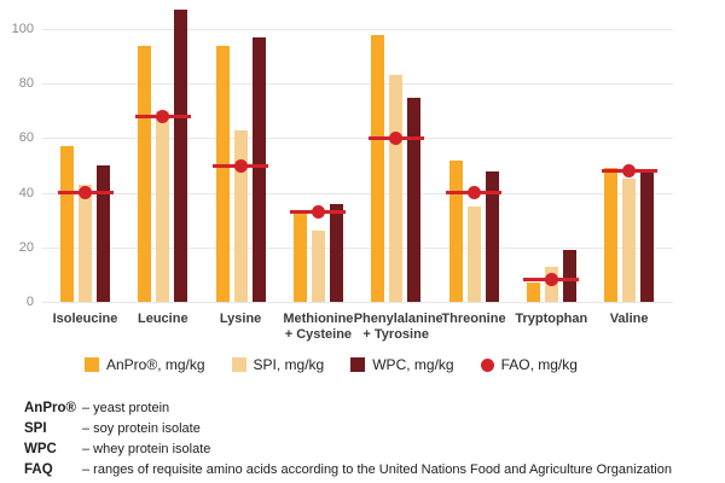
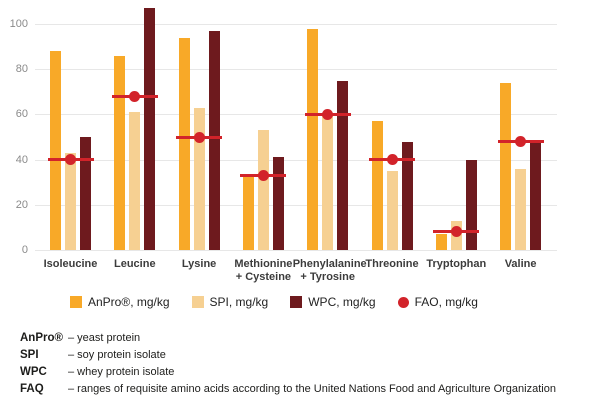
AnPro®, mg/kg/Isoleucine: 57 -> 88
AnPro®, mg/kg/Leucine: 94 -> 86
SPI, mg/kg/Leucine: 70 -> 61
SPI, mg/kg/Methionine + Cysteine: 26 -> 53
WPC, mg/kg/Methionine + Cysteine: 36 -> 41
SPI, mg/kg/Phenylalanine + Tyrosine: 83 -> 60
AnPro®, mg/kg/Threonine: 52 -> 57
WPC, mg/kg/Tryptophan: 19 -> 40
AnPro®, mg/kg/Valine: 49 -> 74
SPI, mg/kg/Valine: 45 -> 36
